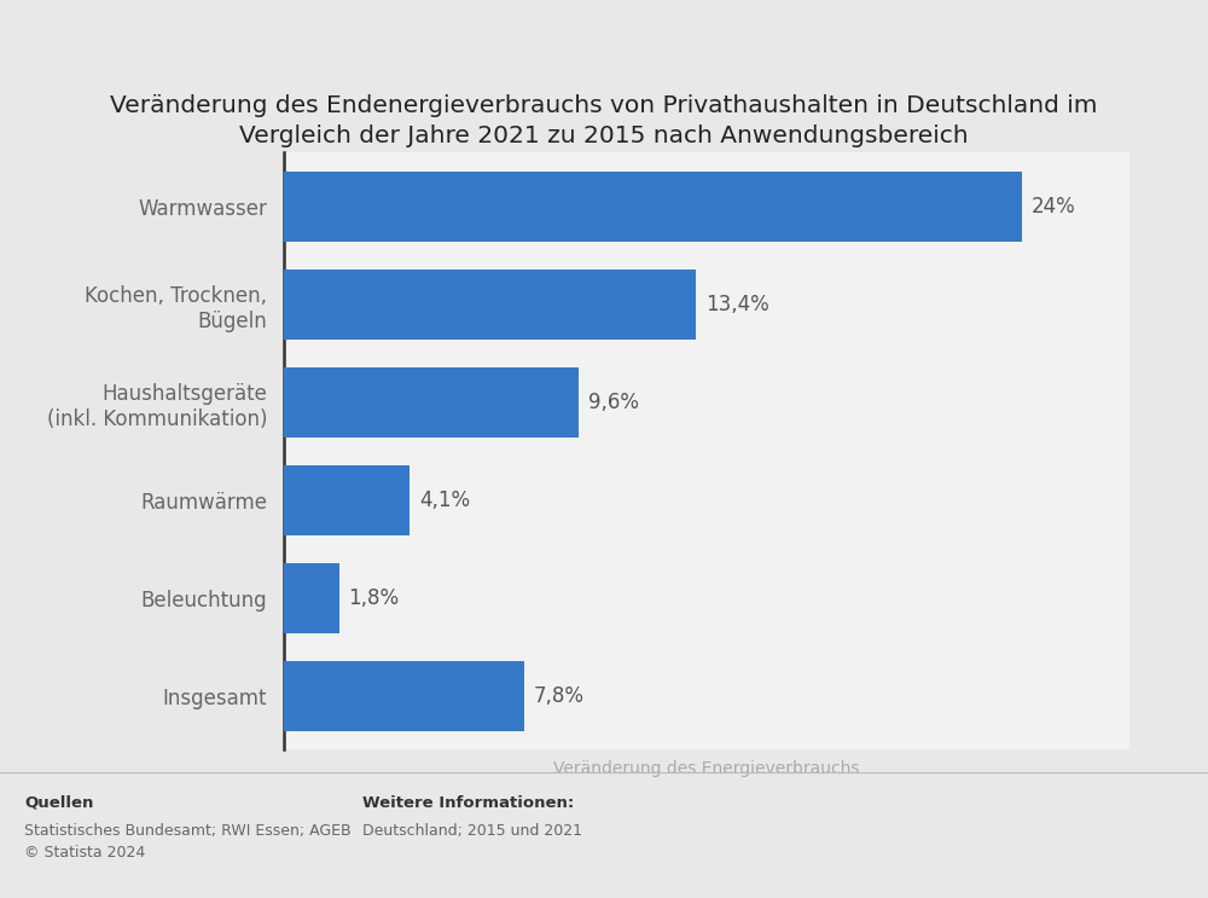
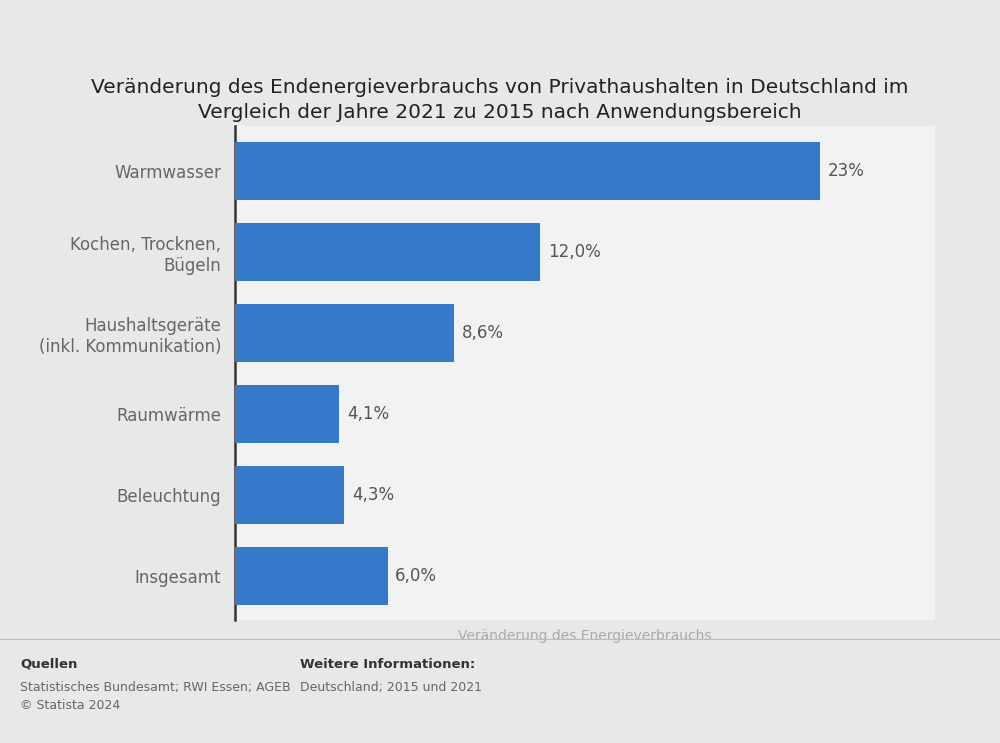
Warmwasser: 24% -> 23%
Kochen, Trocknen, Bügeln: 13,4% -> 12,0%
Haushaltsgeräte (inkl. Kommunikation): 9,6% -> 8,6%
Beleuchtung: 1,8% -> 4,3%
Insgesamt: 7,8% -> 6,0%
